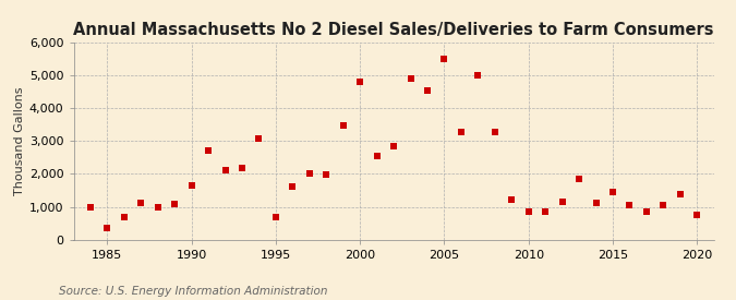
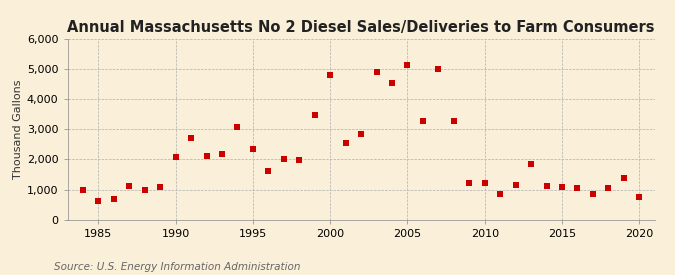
1985: 350 -> 620
1990: 1,650 -> 2,090
1995: 700 -> 2,350
2005: 5,500 -> 5,130
2010: 850 -> 1,220
2015: 1,450 -> 1,080
